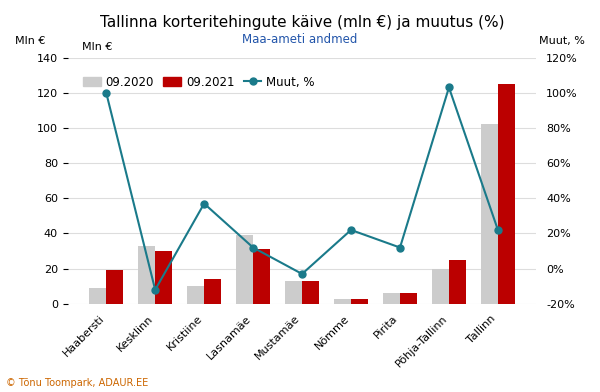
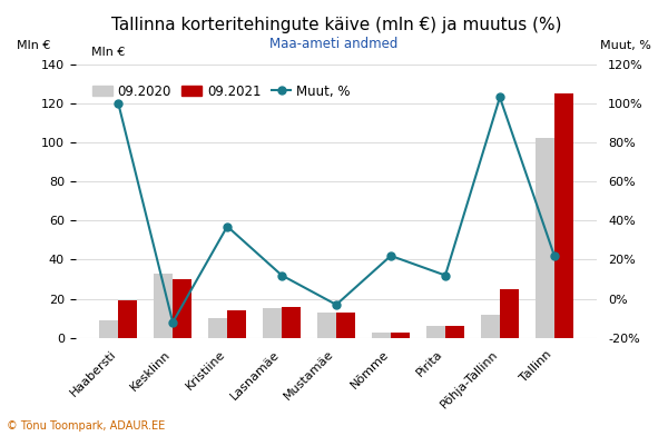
09.2020/Lasnamäe: 39 -> 15
09.2021/Lasnamäe: 31 -> 16
09.2020/Põhja-Tallinn: 20 -> 12
